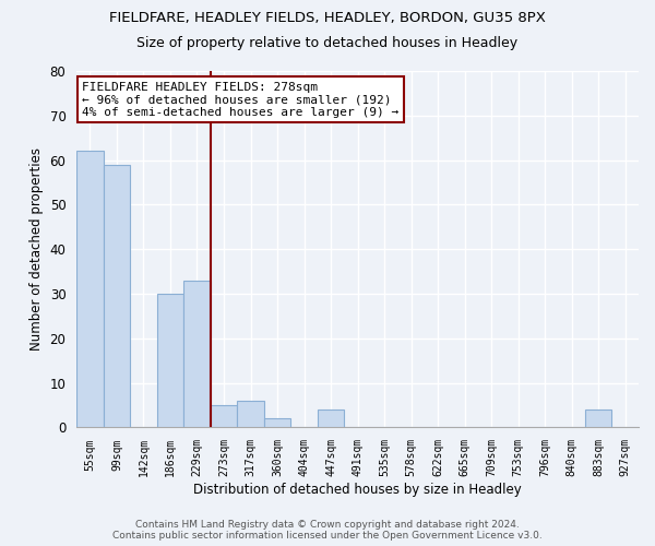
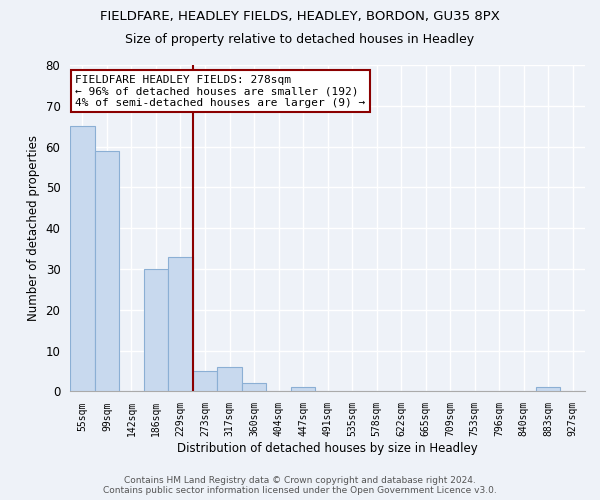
55sqm: 62 -> 65
447sqm: 4 -> 1
883sqm: 4 -> 1
